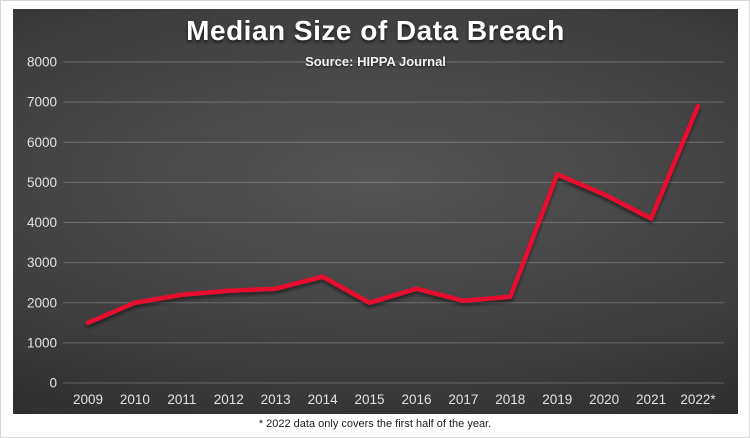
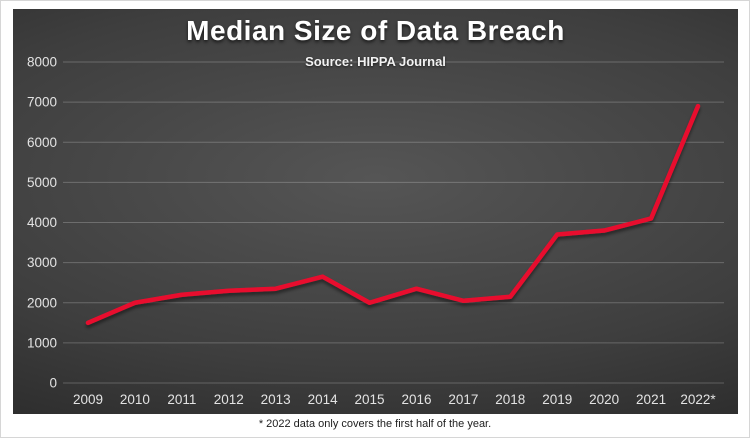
2019: 5200 -> 3700
2020: 4700 -> 3800
